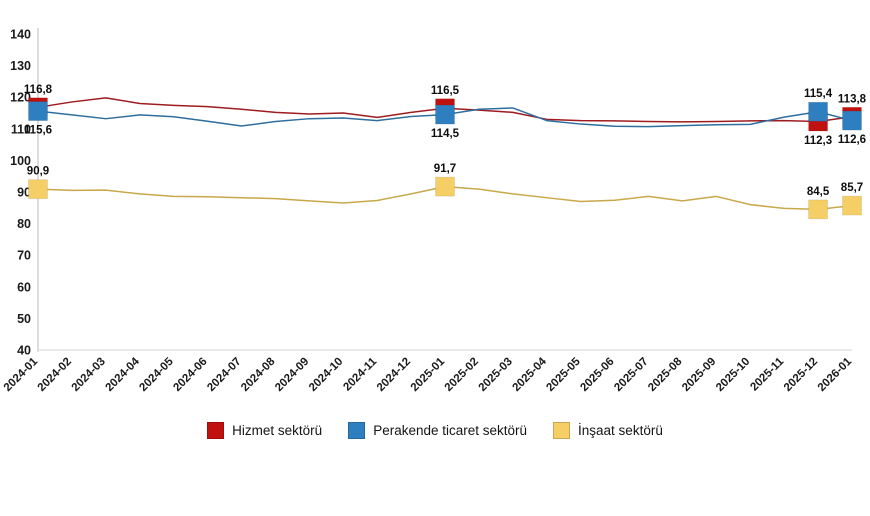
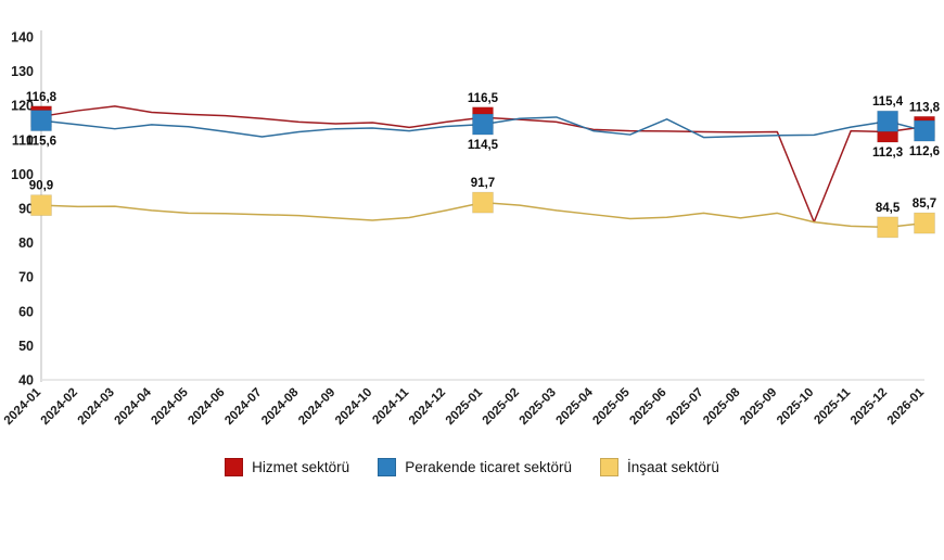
Perakende ticaret sektörü/2025-06: 111 -> 116
Hizmet sektörü/2025-10: 112 -> 86
